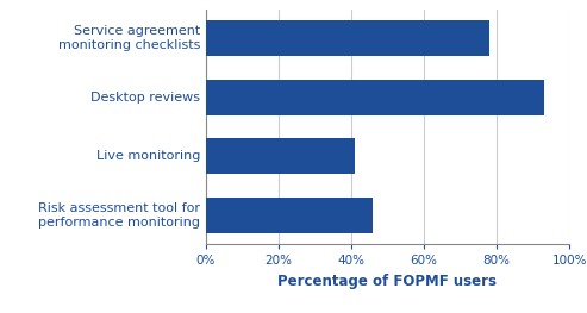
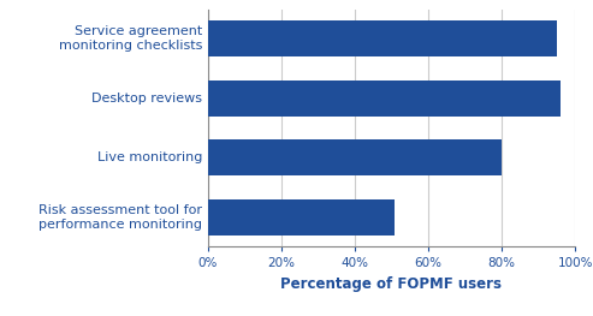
Service agreement monitoring checklists: 78% -> 95%
Desktop reviews: 93% -> 96%
Live monitoring: 41% -> 80%
Risk assessment tool for performance monitoring: 46% -> 51%
